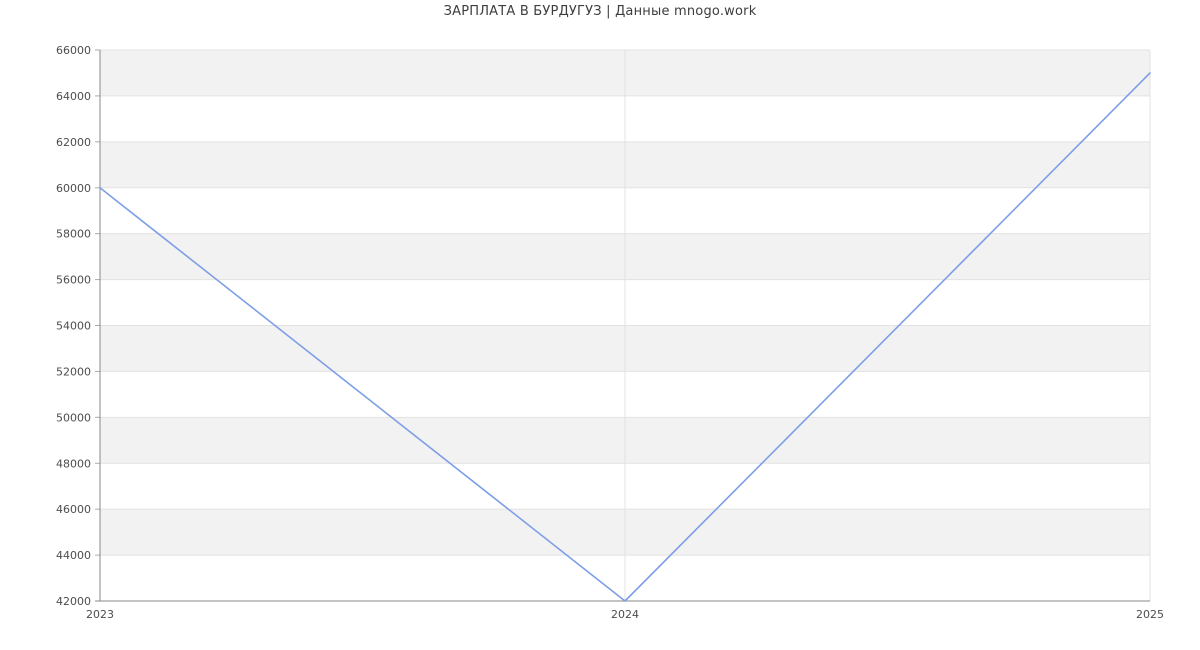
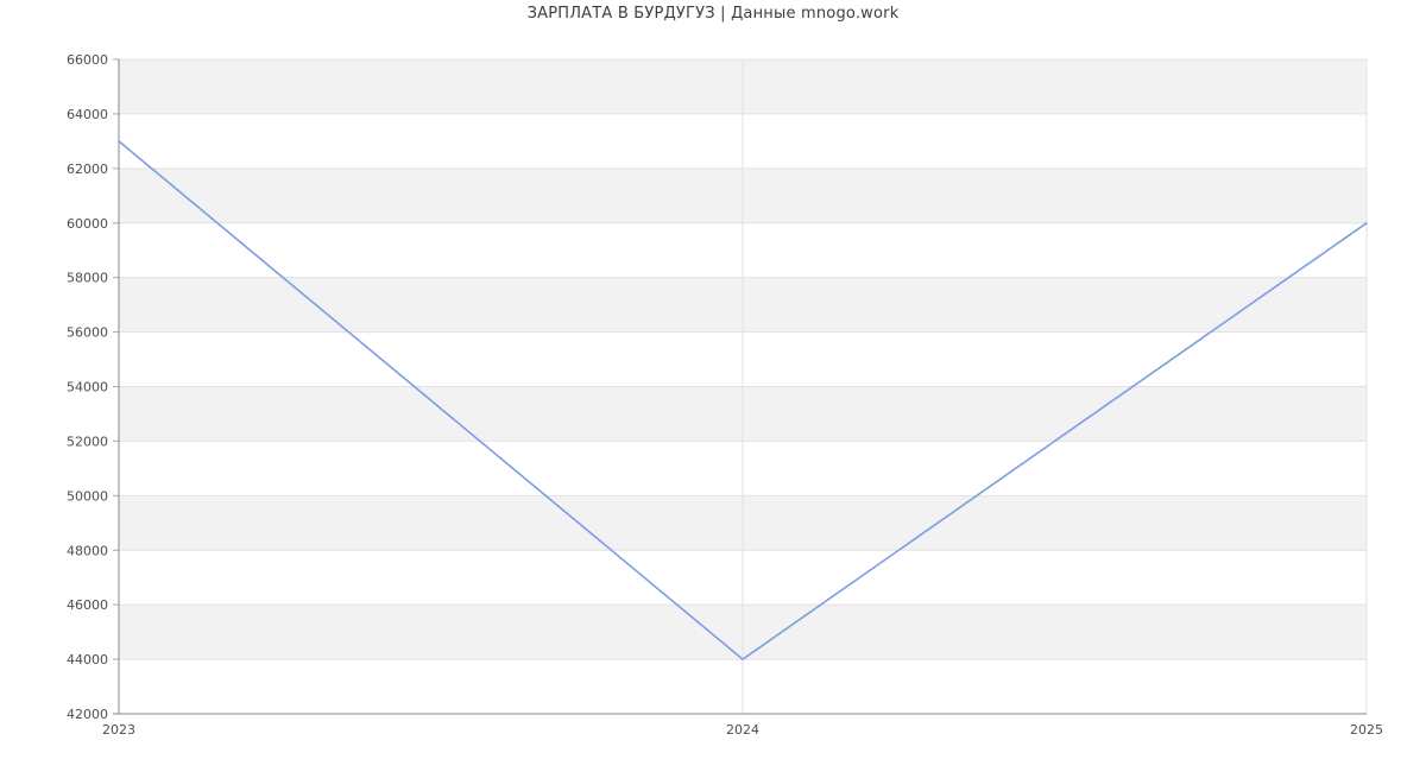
2023: 60000 -> 63000
2024: 42000 -> 44000
2025: 65000 -> 60000
